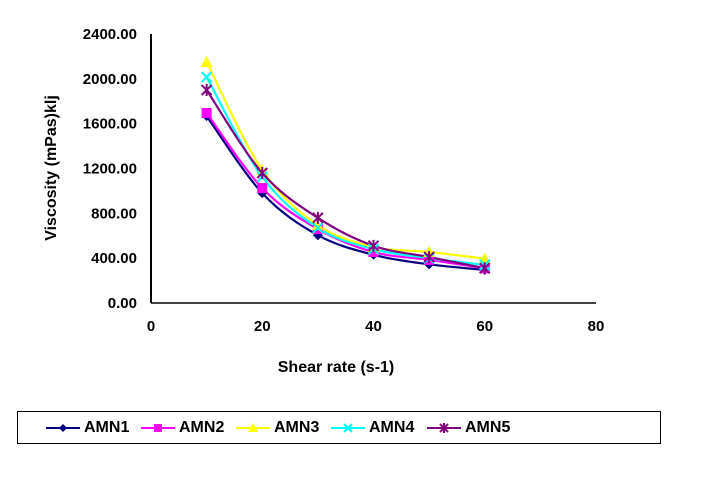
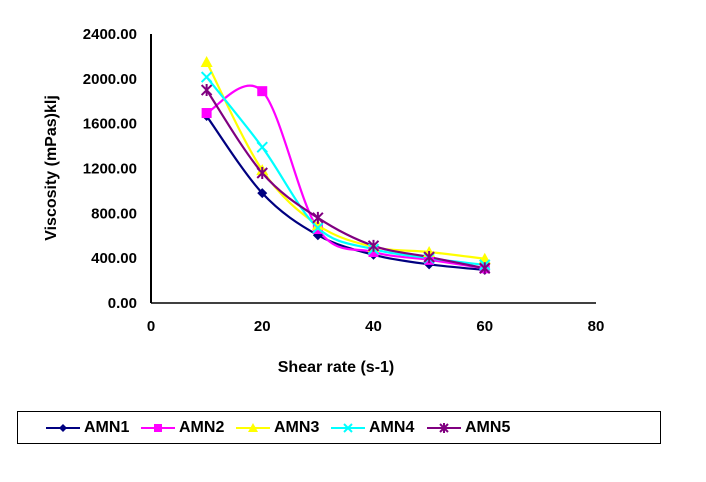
AMN2/20: 1020 -> 1890
AMN4/20: 1120 -> 1390
